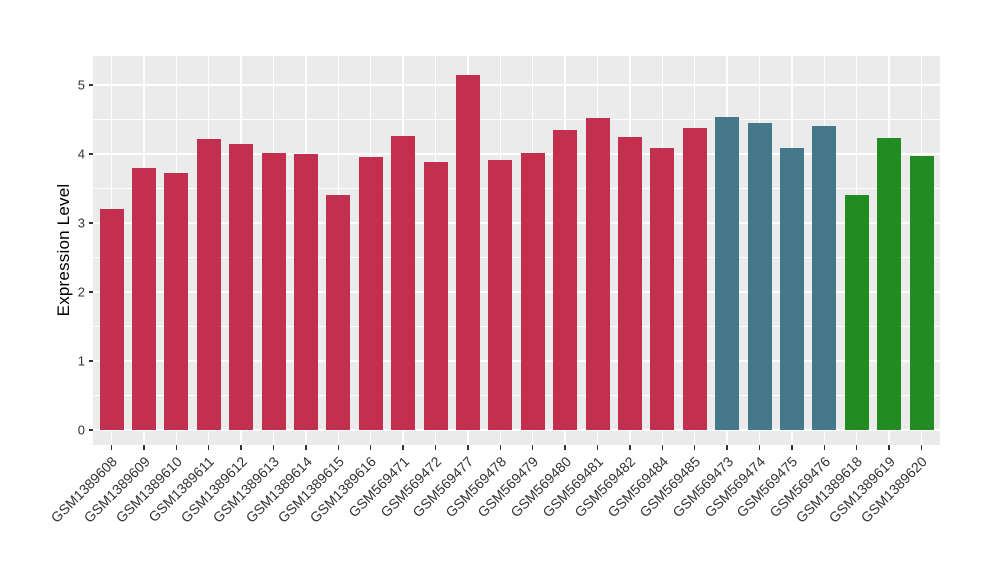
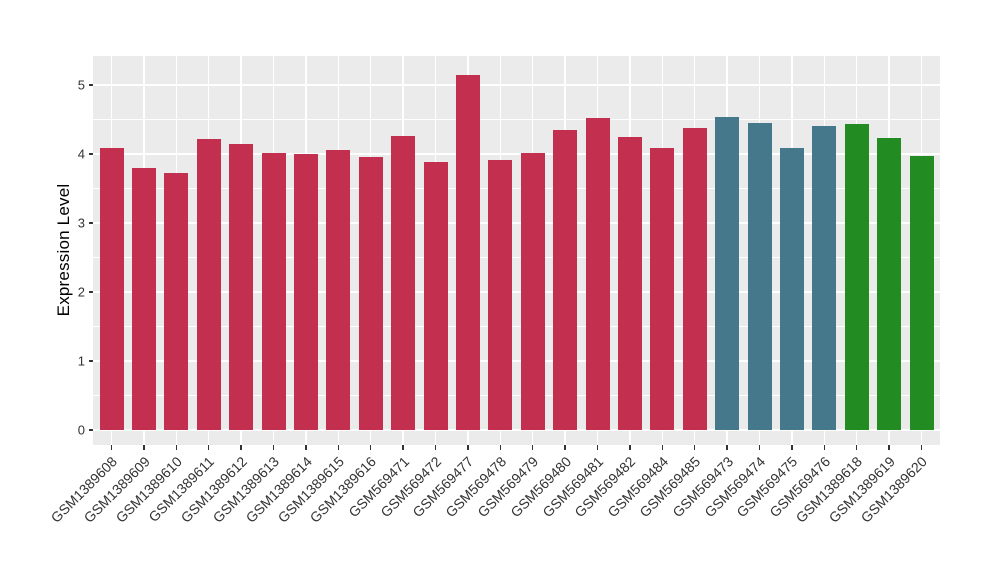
GSM1389608: 3.2 -> 4.1
GSM1389615: 3.4 -> 4.1
GSM1389618: 3.4 -> 4.4
